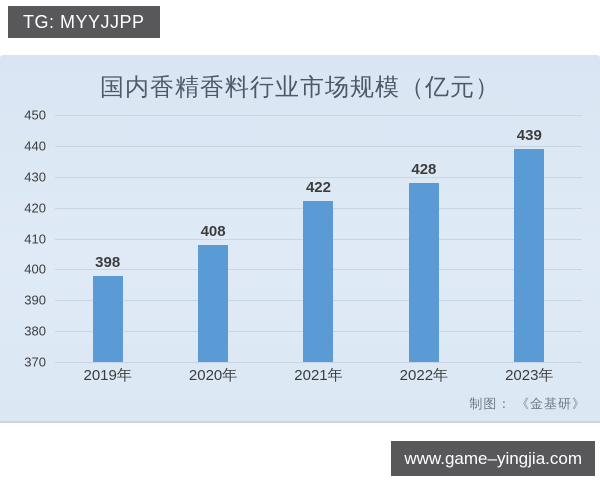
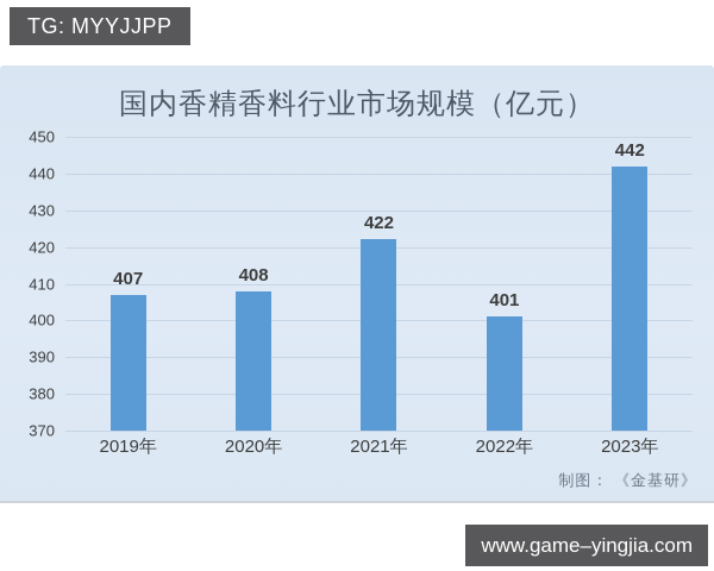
2019年: 398 -> 407
2022年: 428 -> 401
2023年: 439 -> 442
